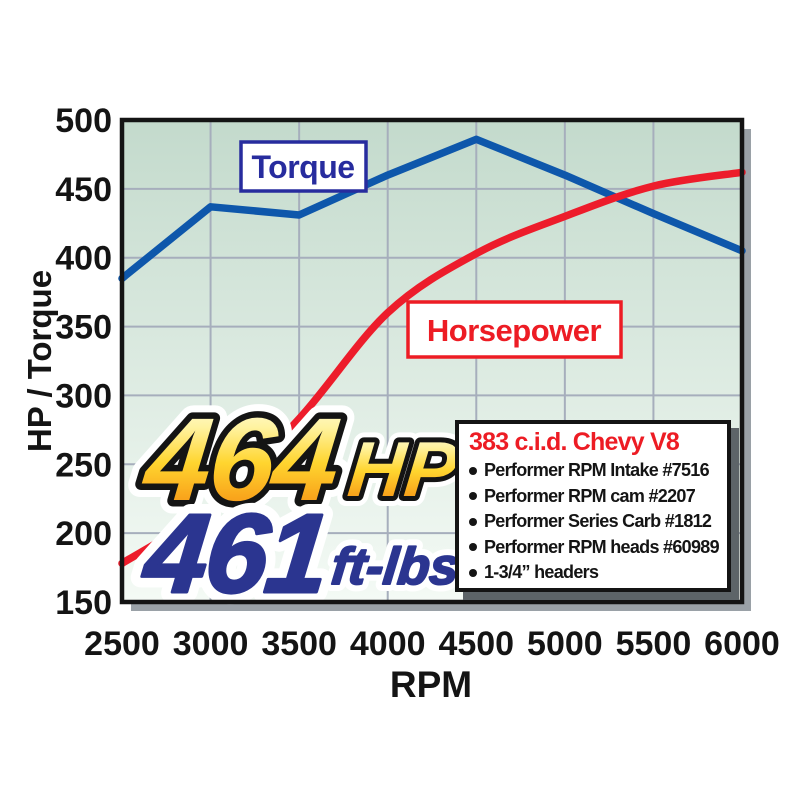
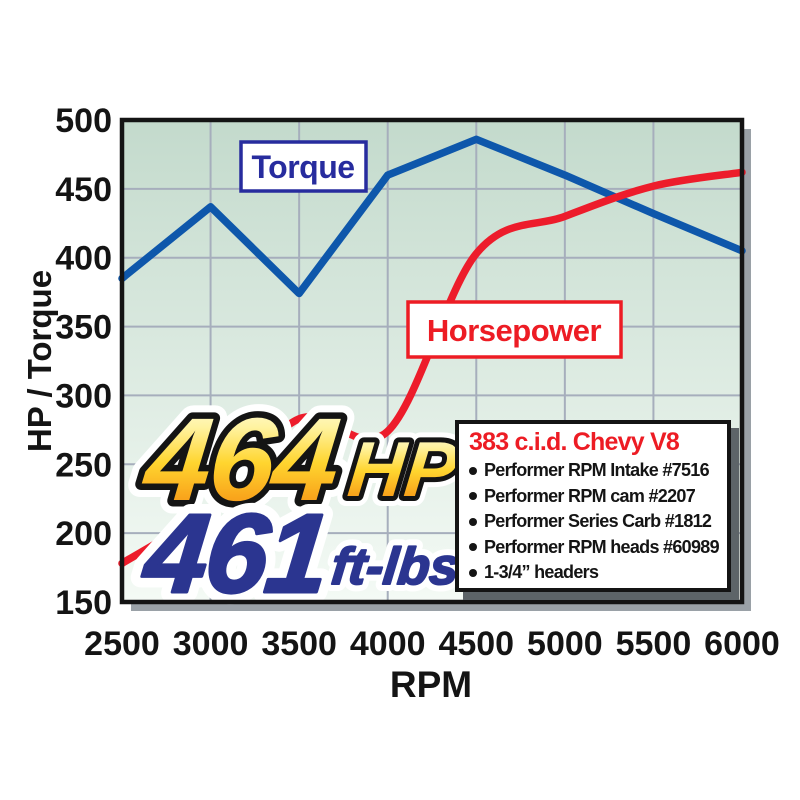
Torque/3500: 431 -> 374
Horsepower/4000: 360 -> 274
